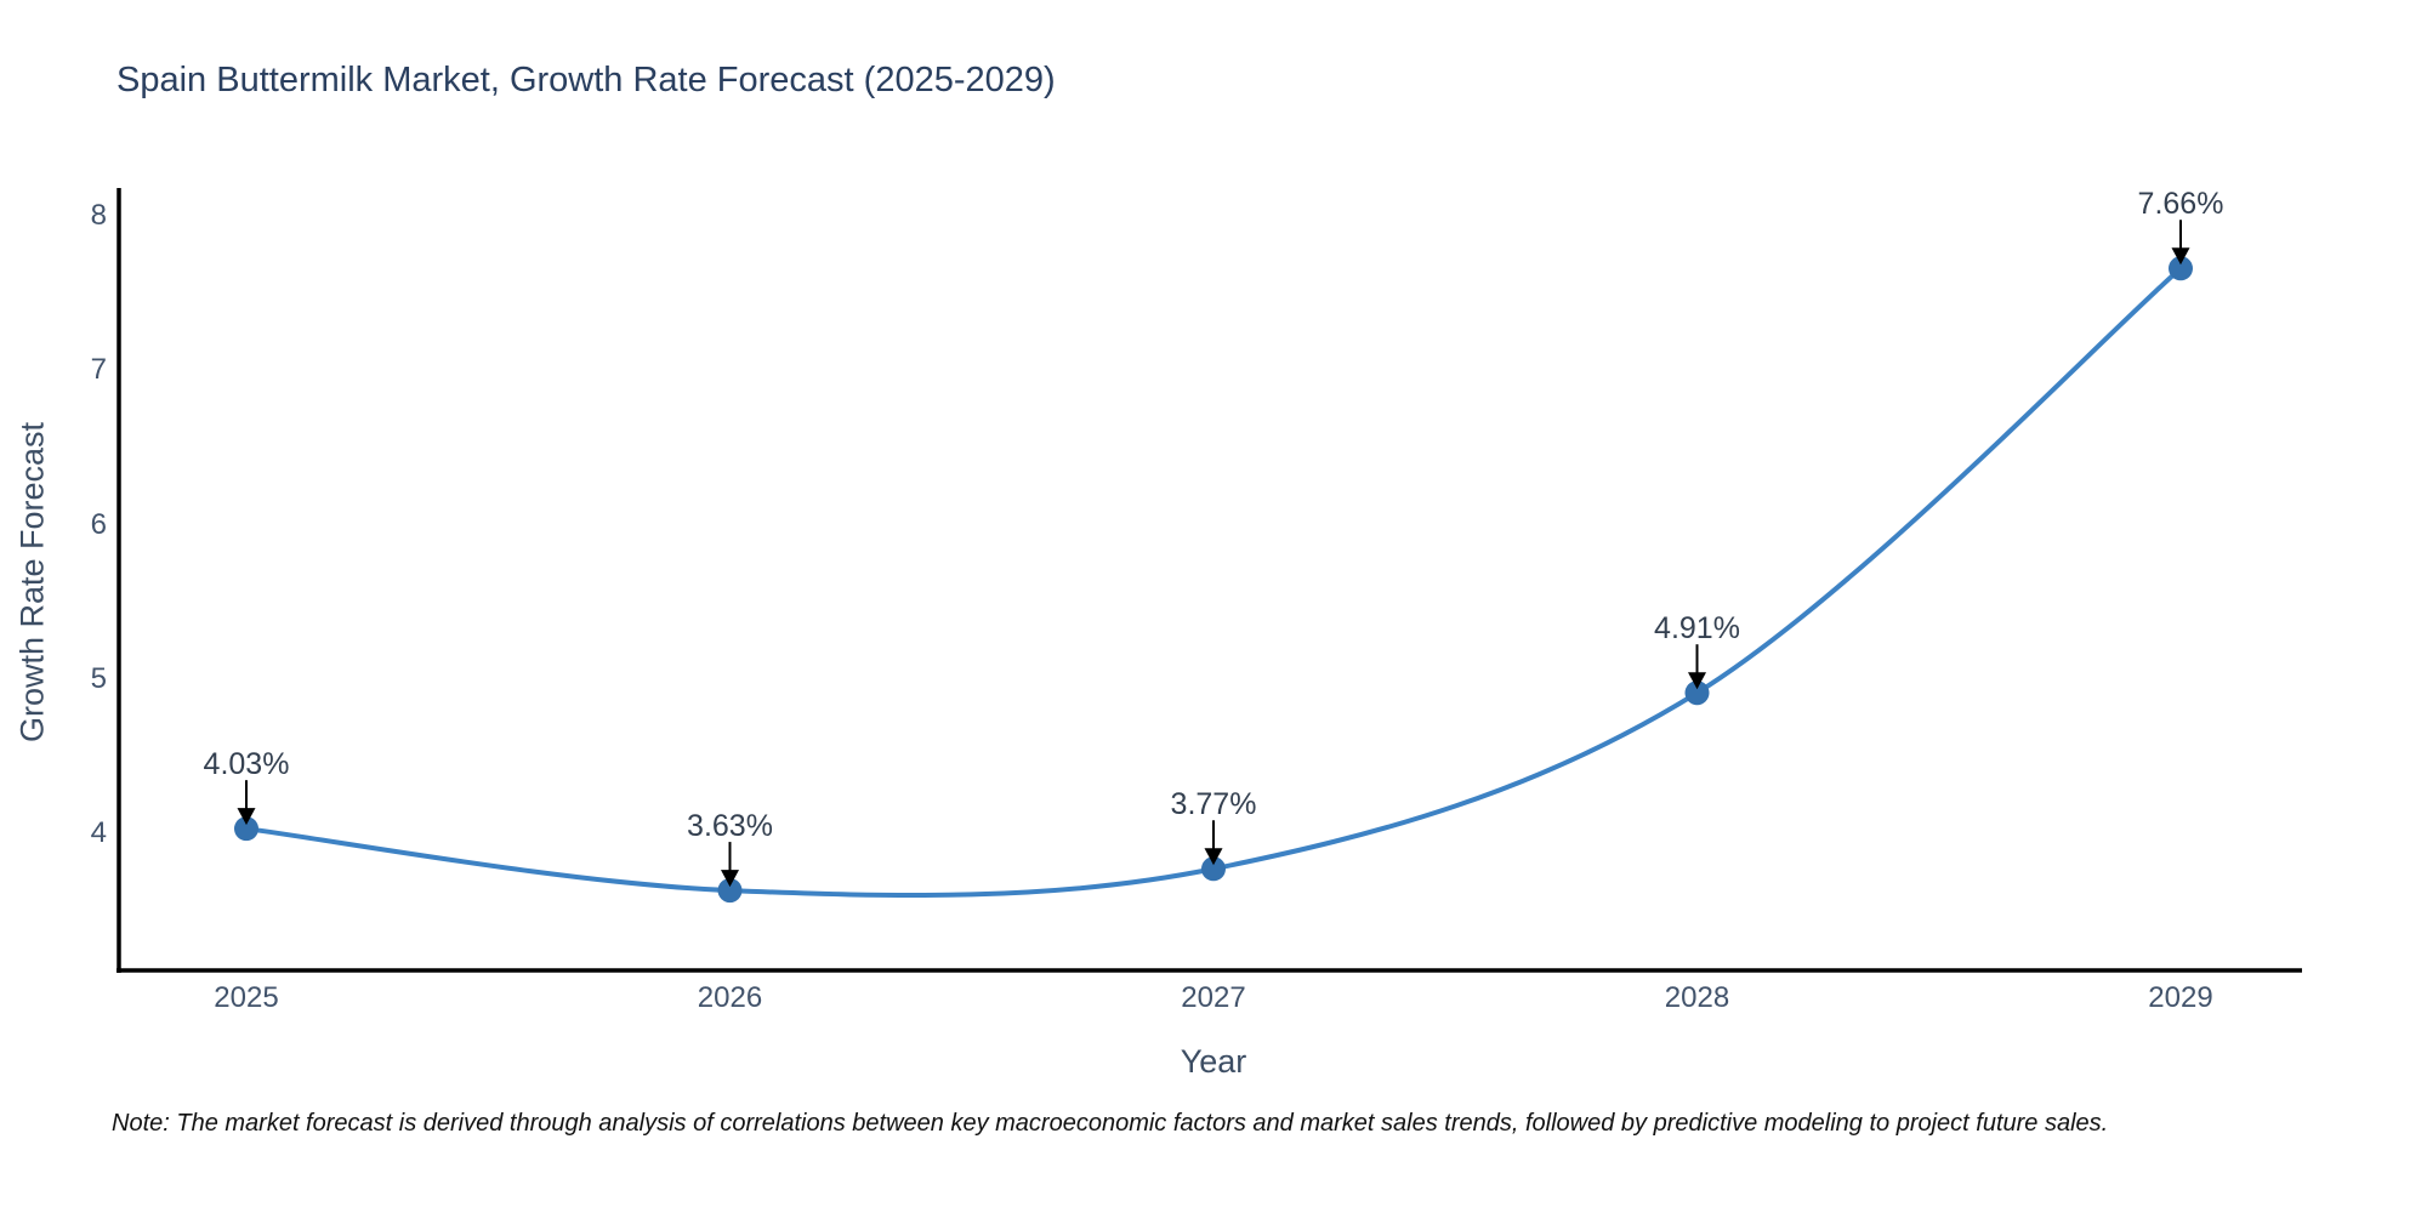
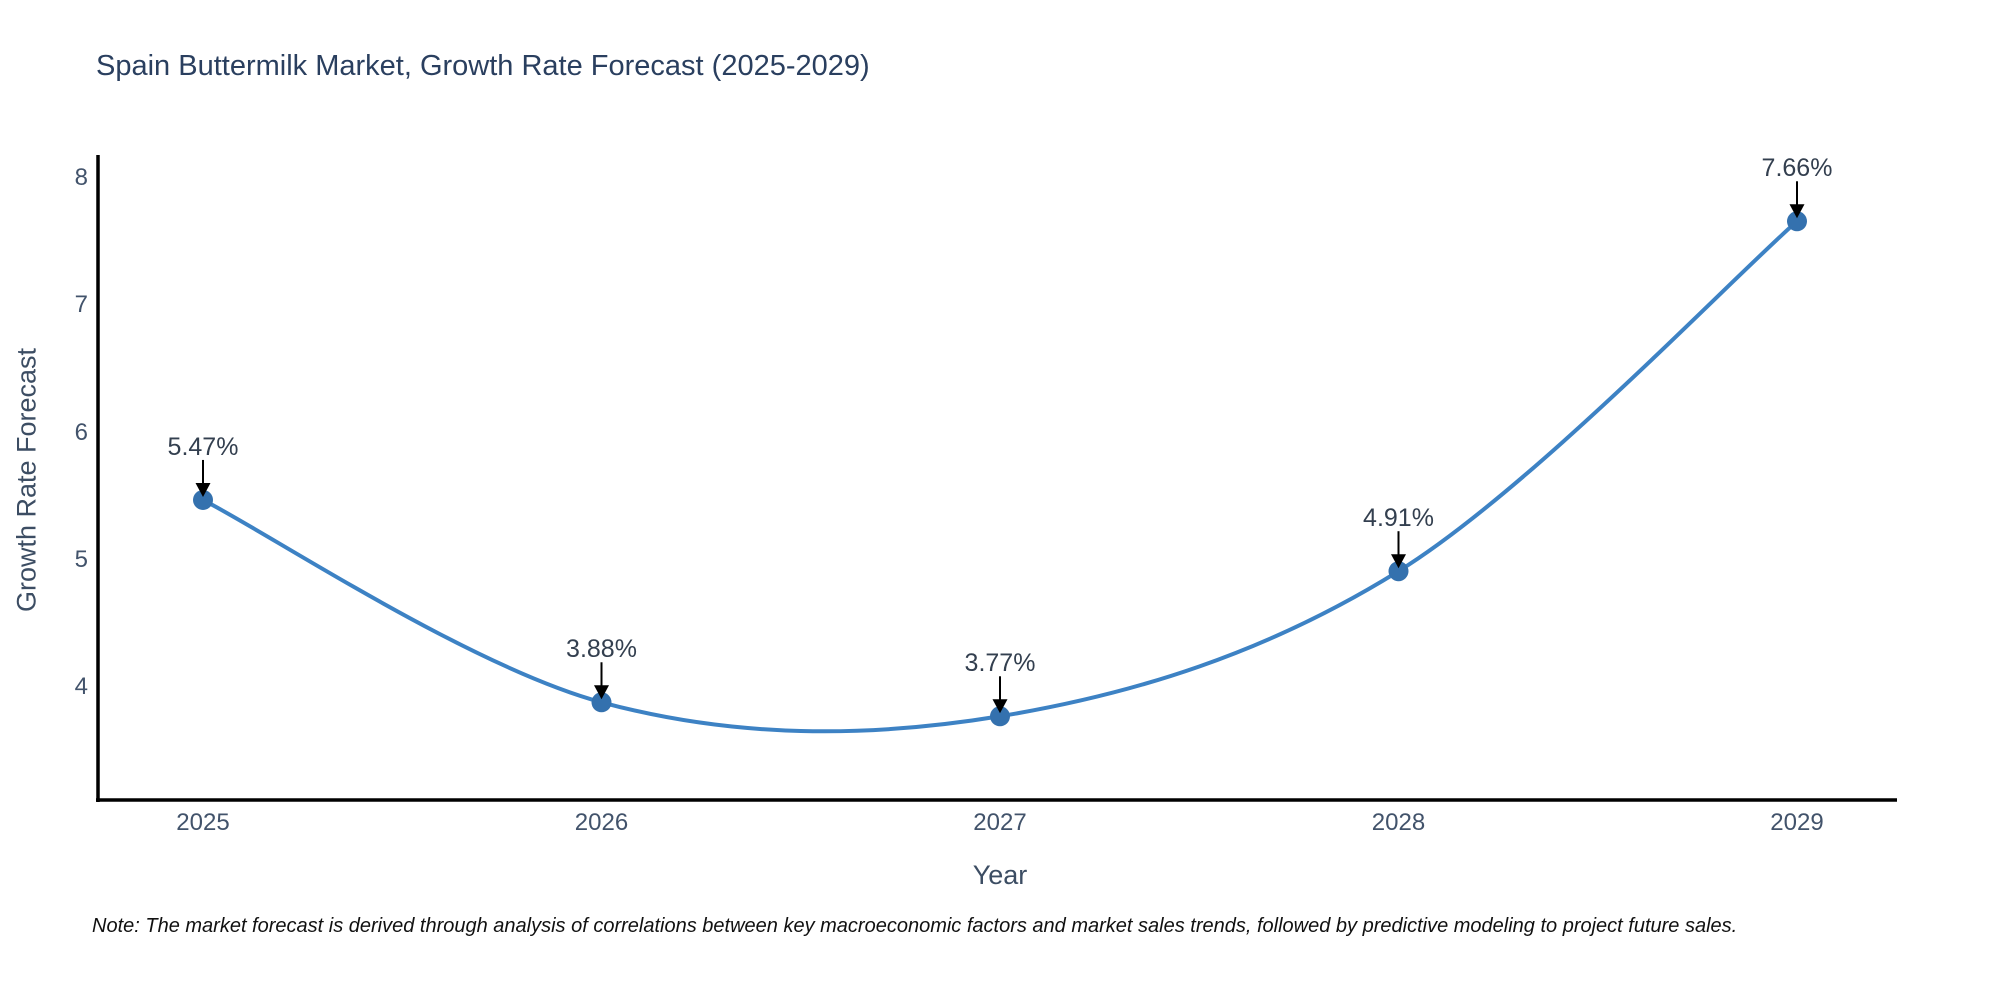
2025: 4.03% -> 5.47%
2026: 3.63% -> 3.88%
